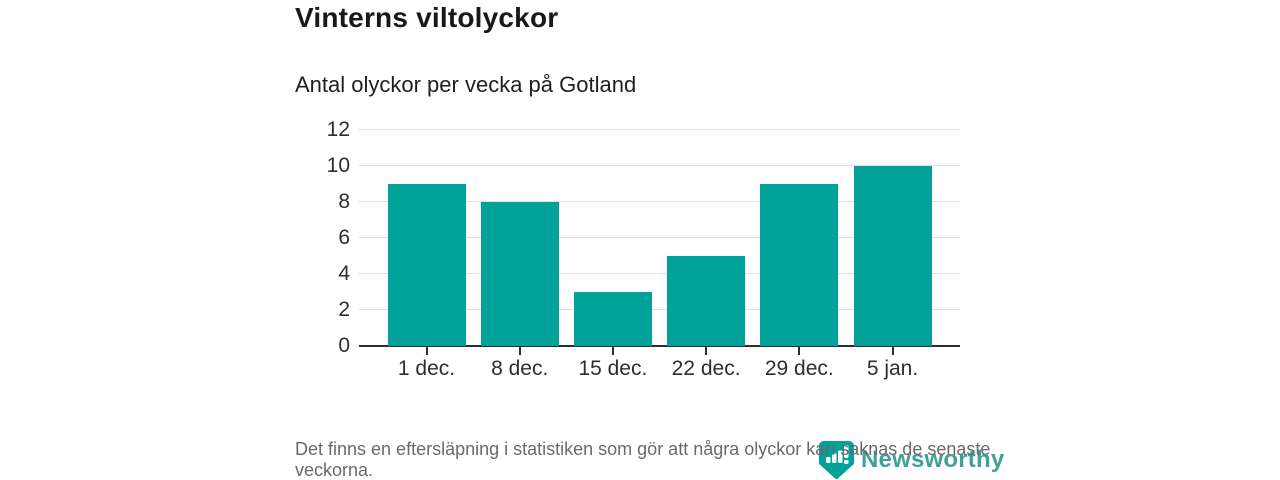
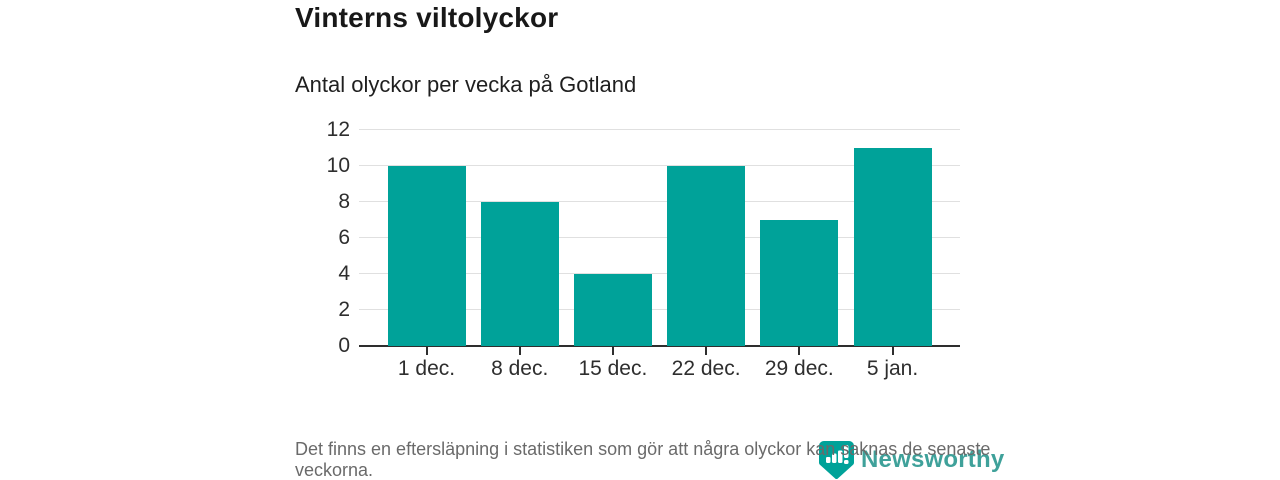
1 dec.: 9 -> 10
15 dec.: 3 -> 4
22 dec.: 5 -> 10
29 dec.: 9 -> 7
5 jan.: 10 -> 11
